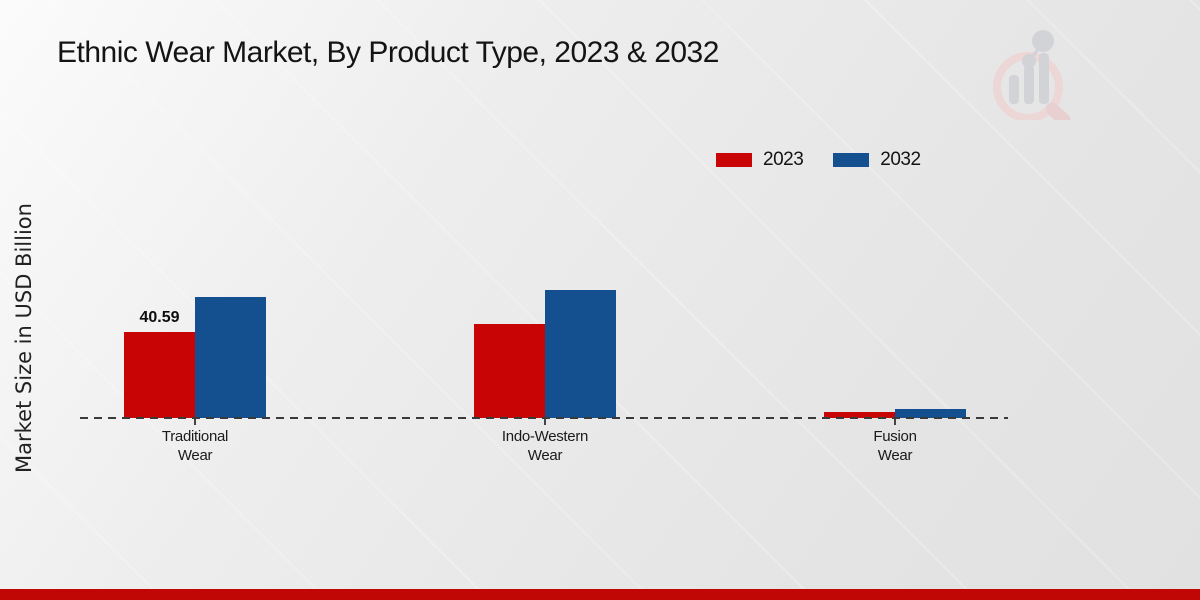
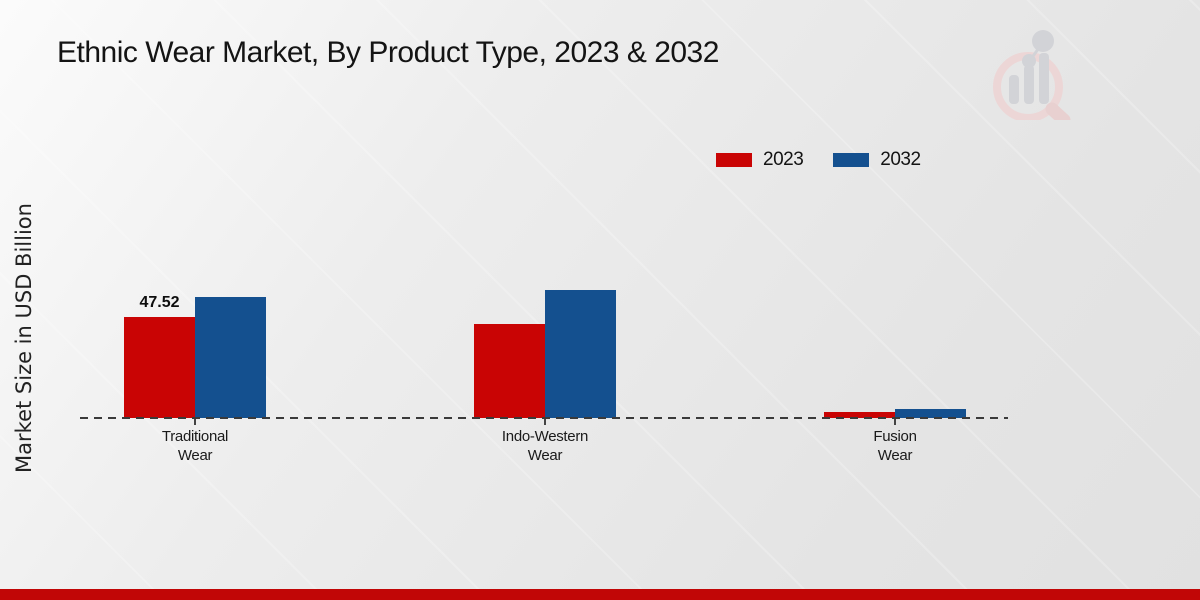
2023/Traditional Wear: 40.59 -> 47.52
